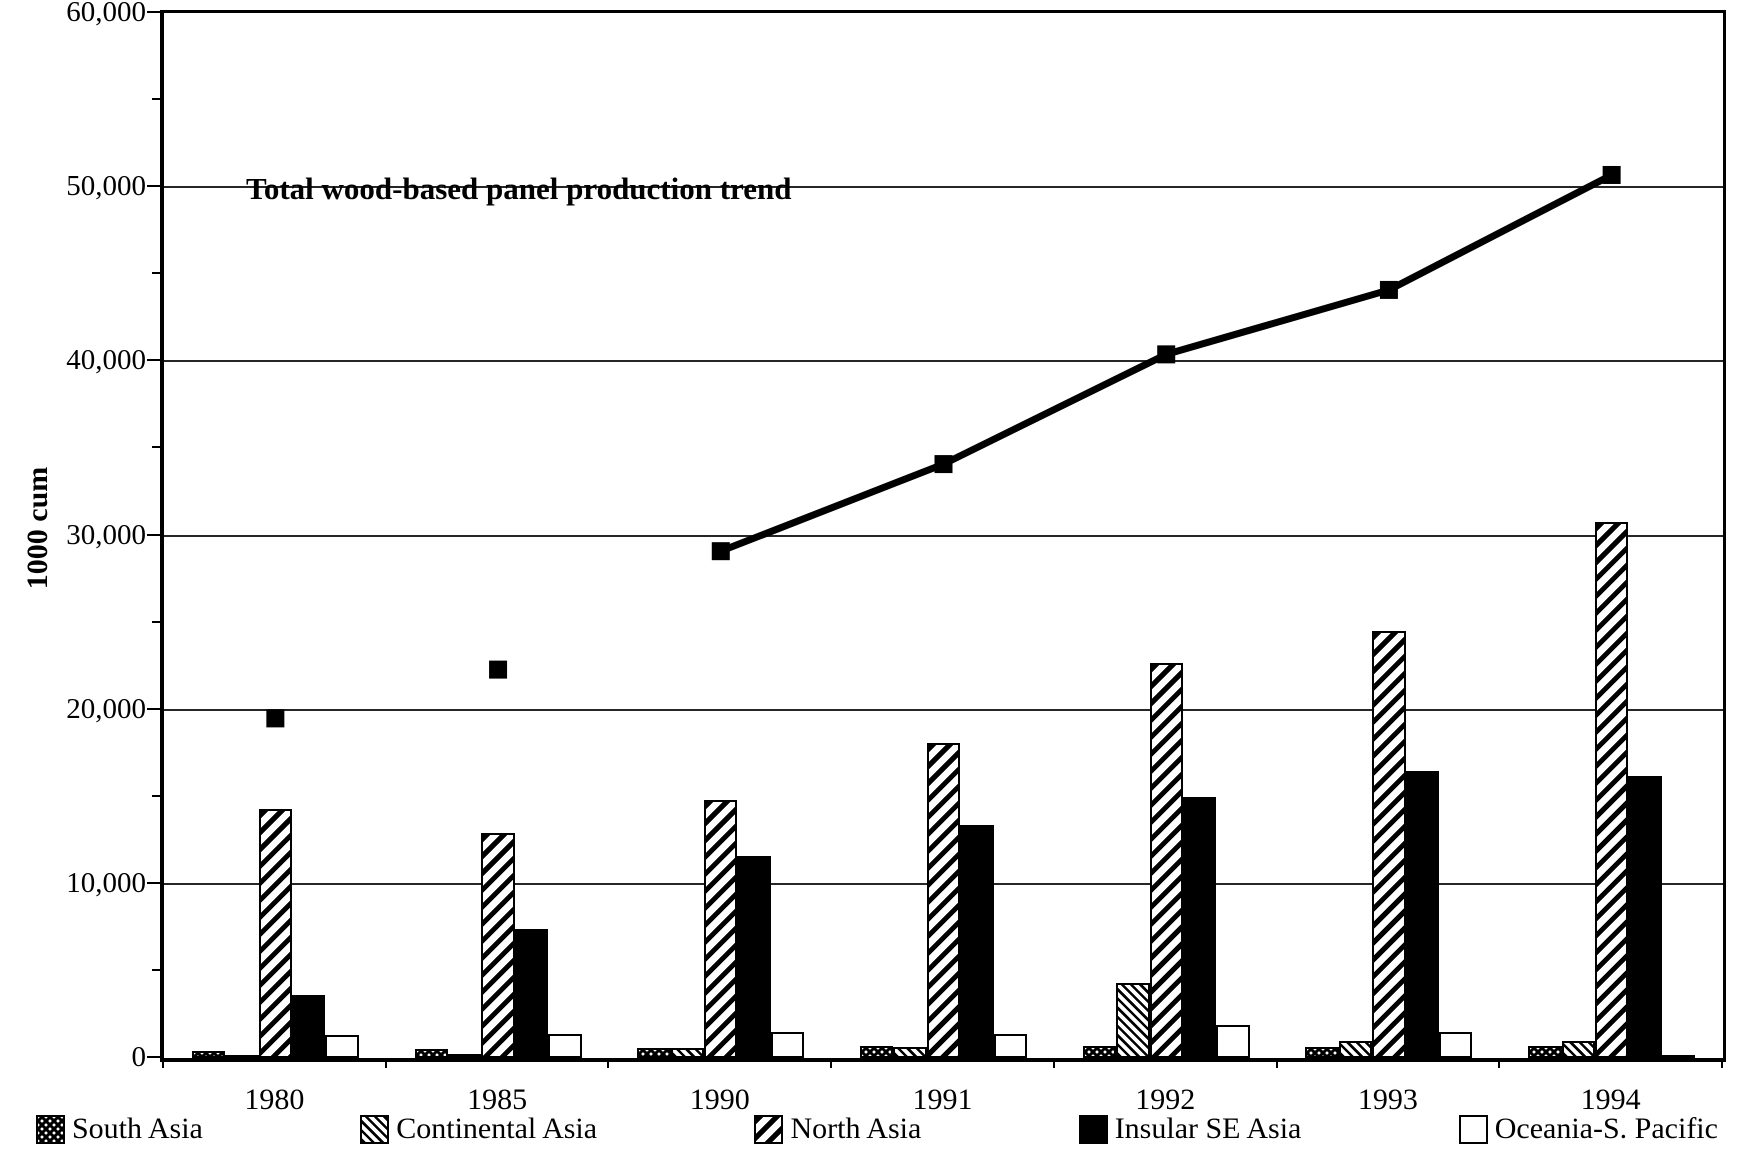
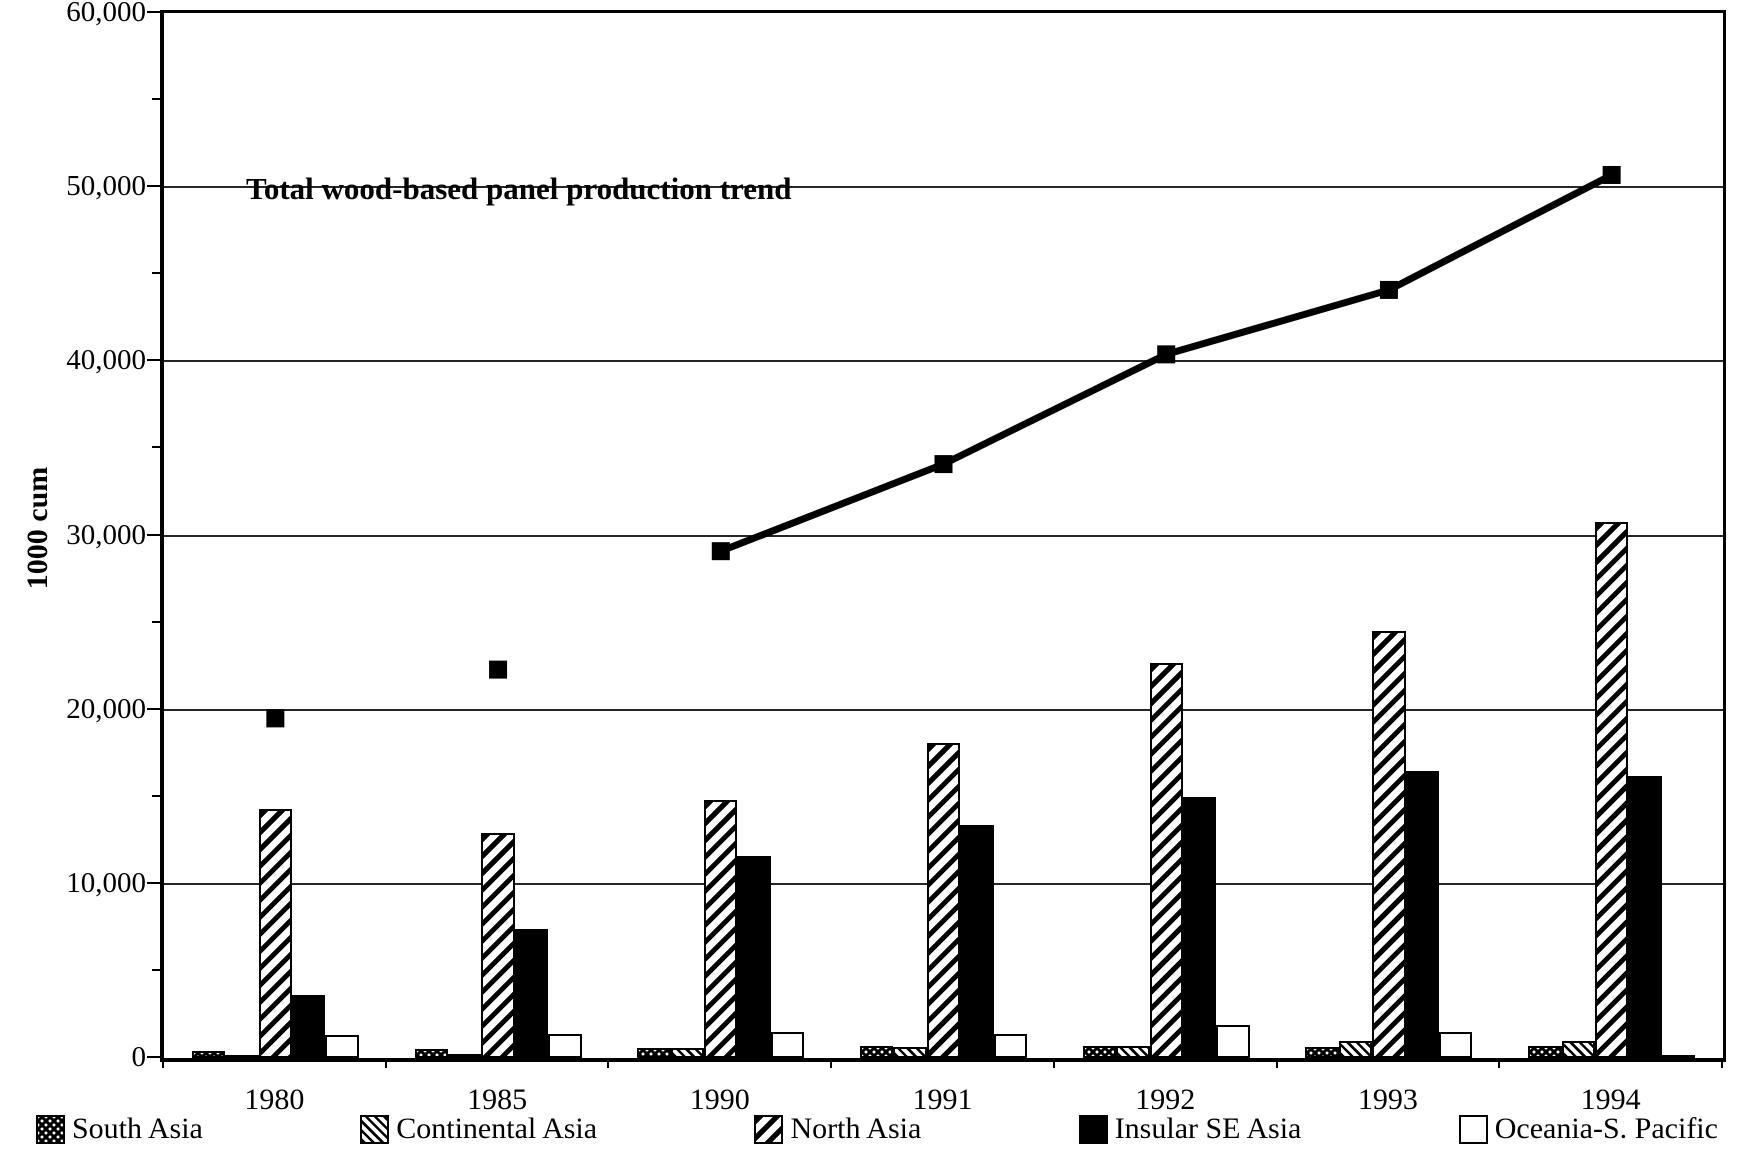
Continental Asia/1992: 4300 -> 700
